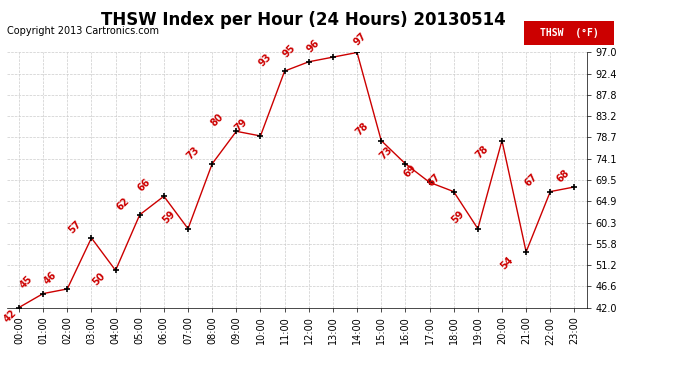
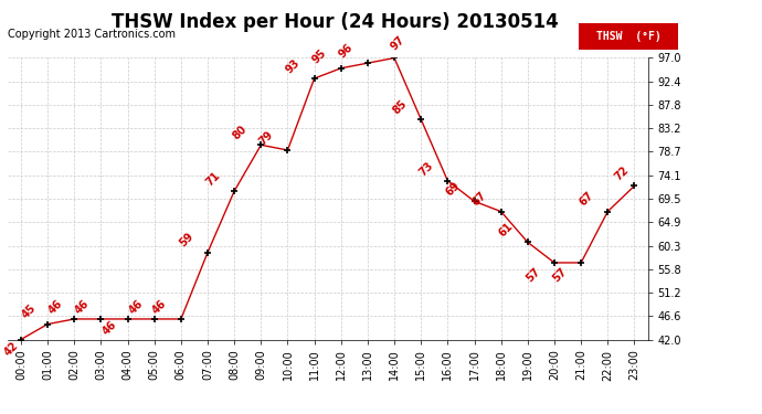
03:00: 57 -> 46
04:00: 50 -> 46
05:00: 62 -> 46
06:00: 66 -> 46
08:00: 73 -> 71
15:00: 78 -> 85
19:00: 59 -> 61
20:00: 78 -> 57
21:00: 54 -> 57
23:00: 68 -> 72
